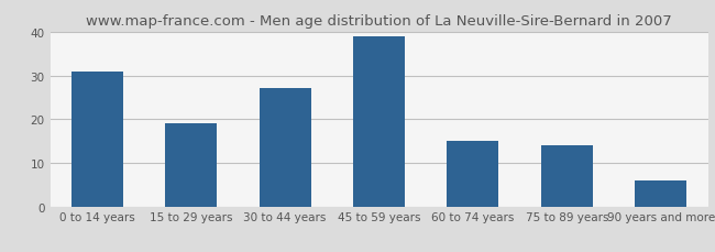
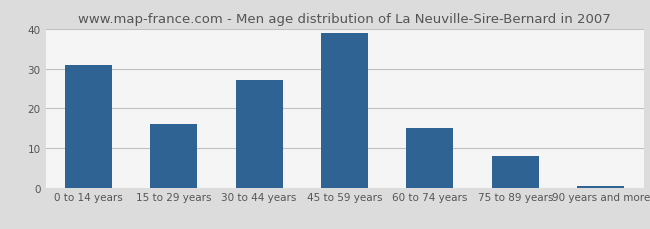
15 to 29 years: 19.0 -> 16.0
75 to 89 years: 14.0 -> 8.0
90 years and more: 6.0 -> 0.5
